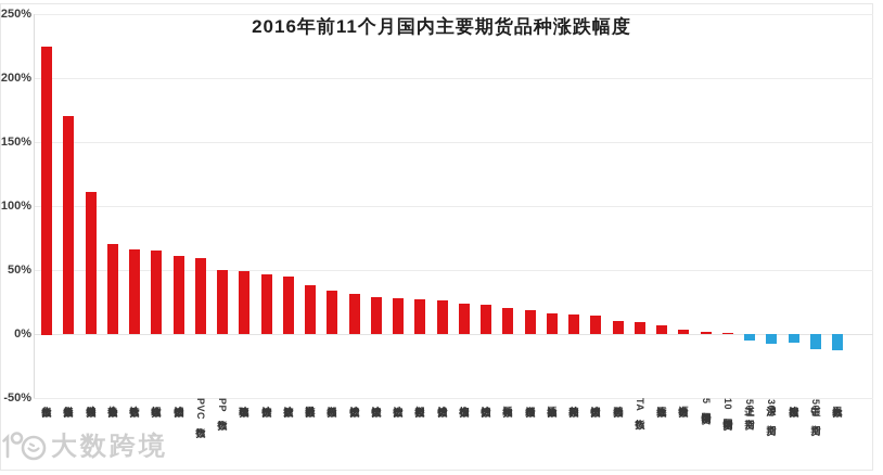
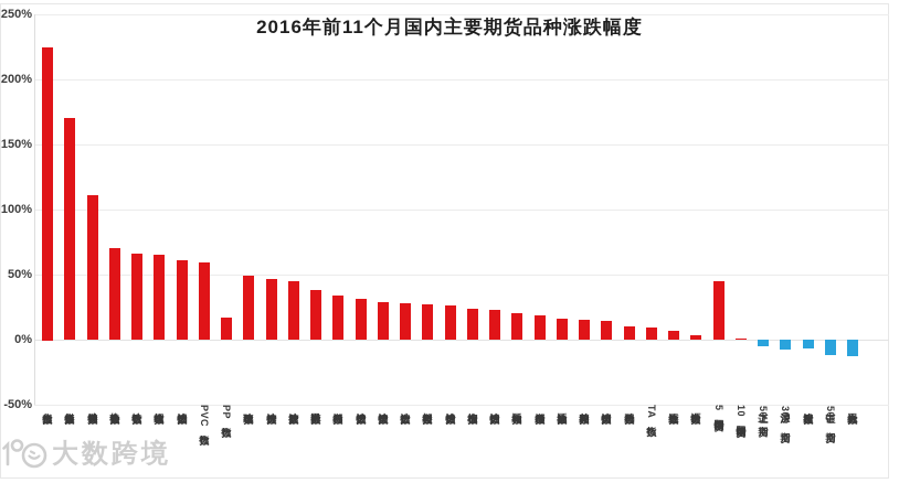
PP指数: 50% -> 17%
5年国债期货: 2% -> 45%
